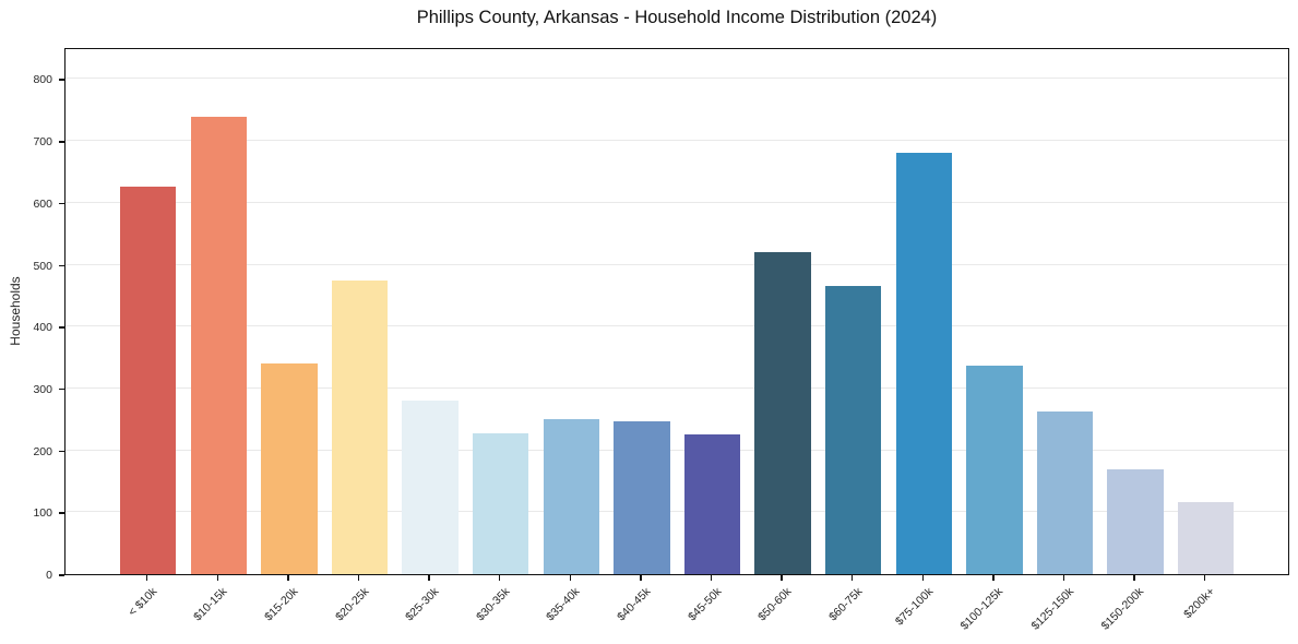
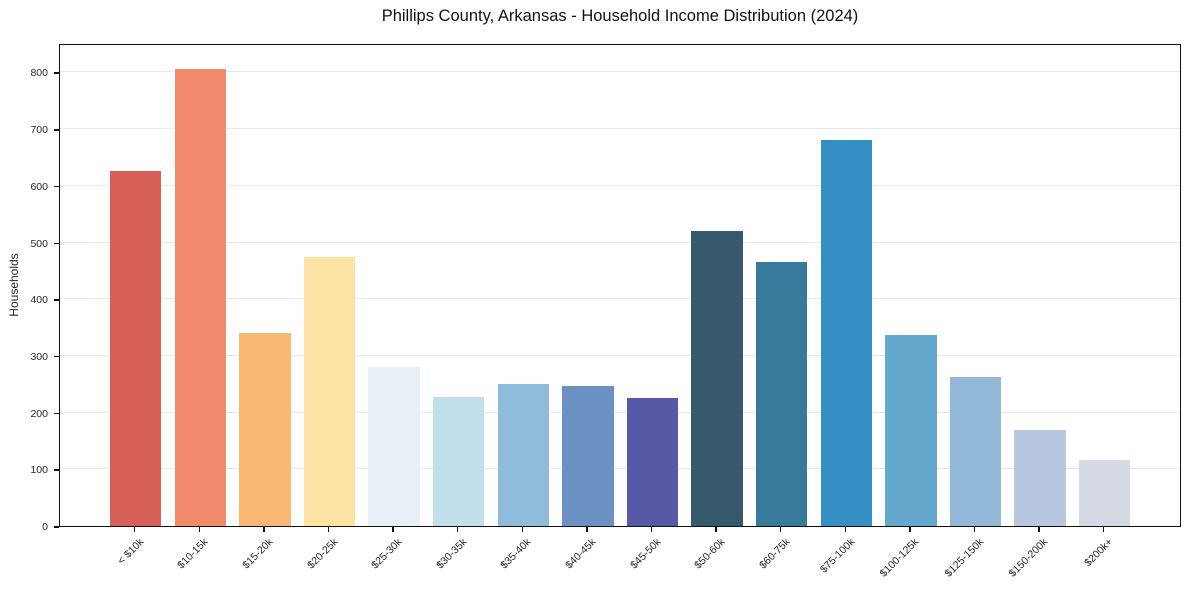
$10-15k: 740 -> 810
